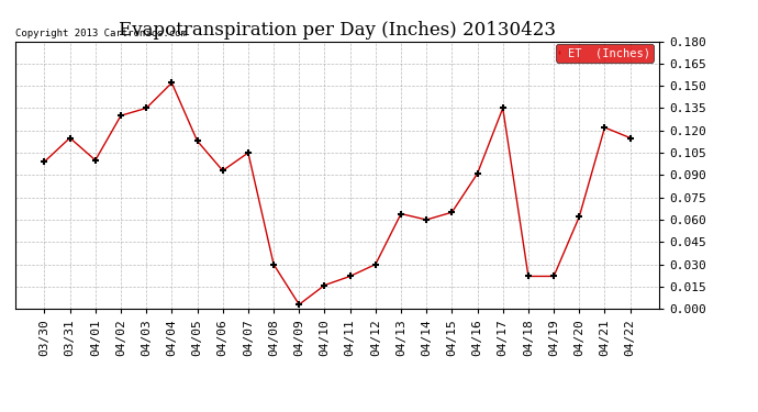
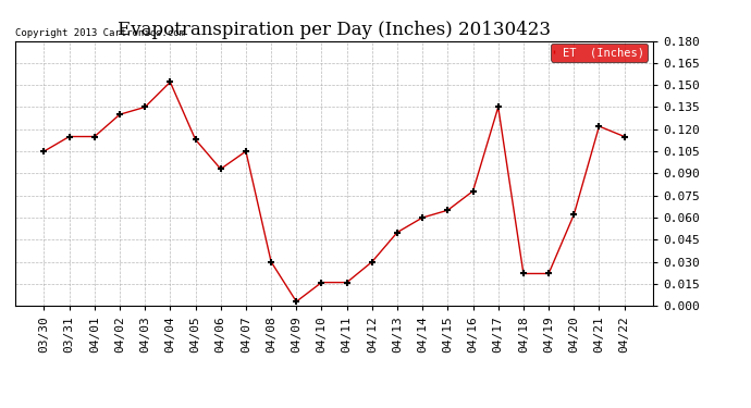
03/30: 0.099 -> 0.105
04/01: 0.100 -> 0.115
04/11: 0.022 -> 0.016
04/13: 0.064 -> 0.050
04/16: 0.091 -> 0.078
